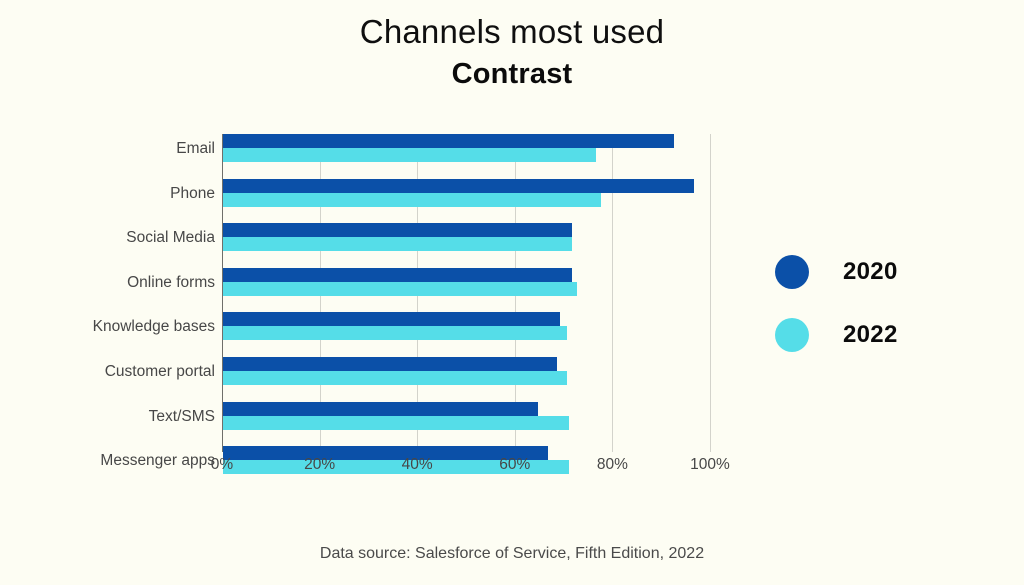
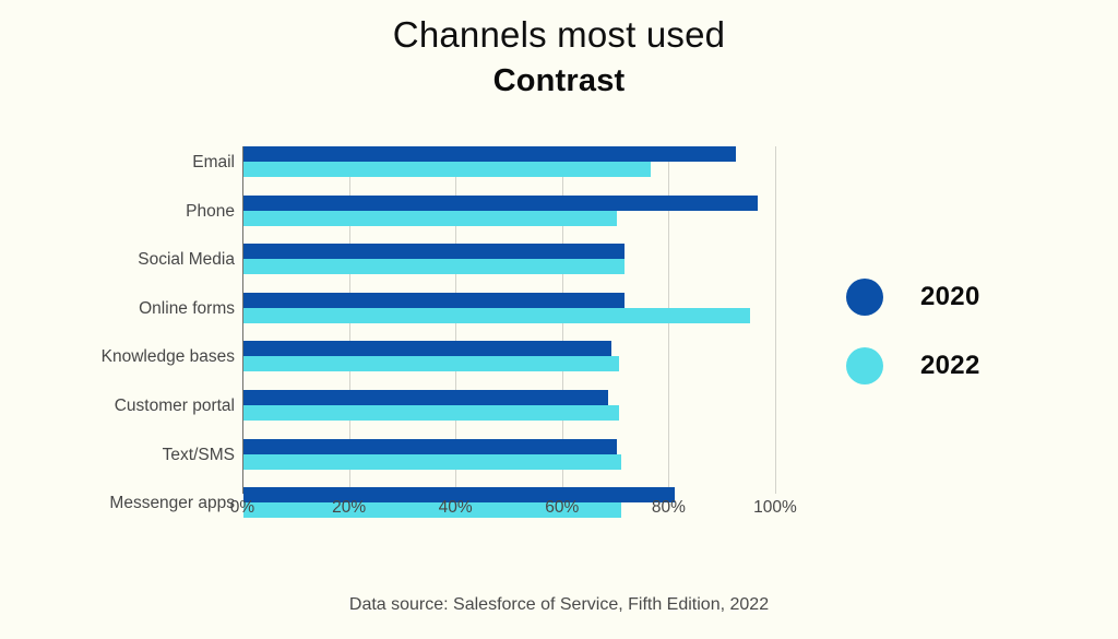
2022/Phone: 78% -> 70%
2022/Online forms: 72% -> 95%
2020/Text/SMS: 64% -> 70%
2020/Messenger apps: 66% -> 81%
